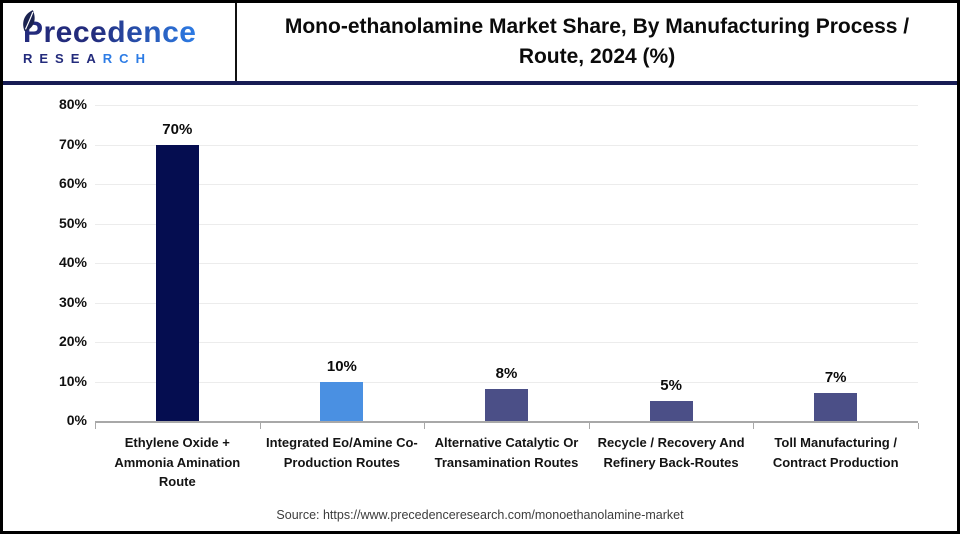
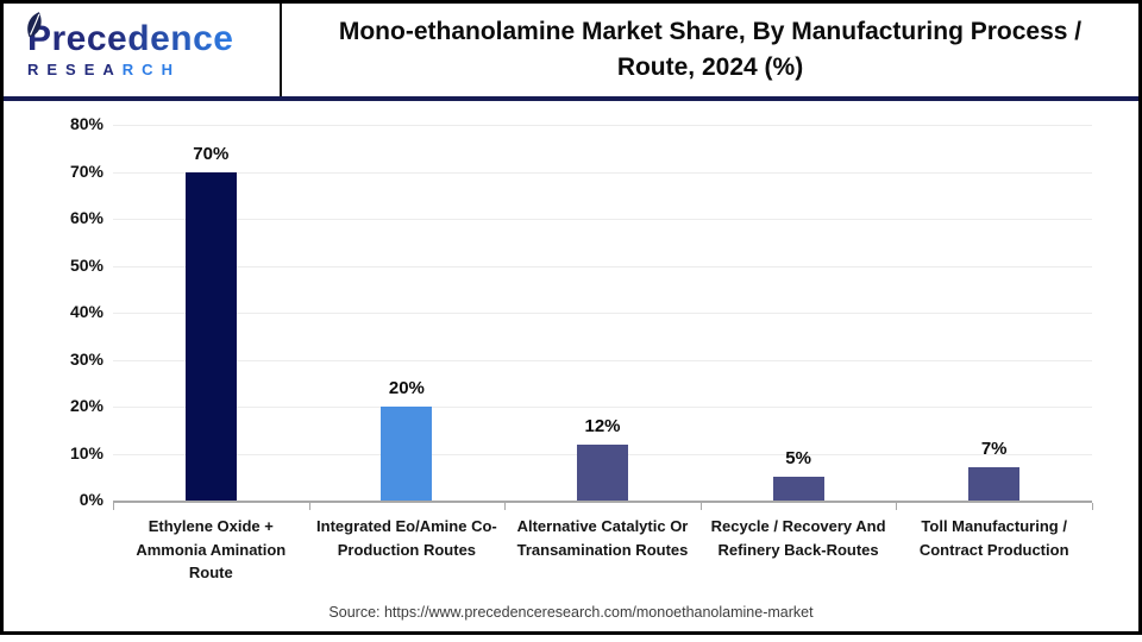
Integrated Eo/Amine Co-Production Routes: 10% -> 20%
Alternative Catalytic Or Transamination Routes: 8% -> 12%
